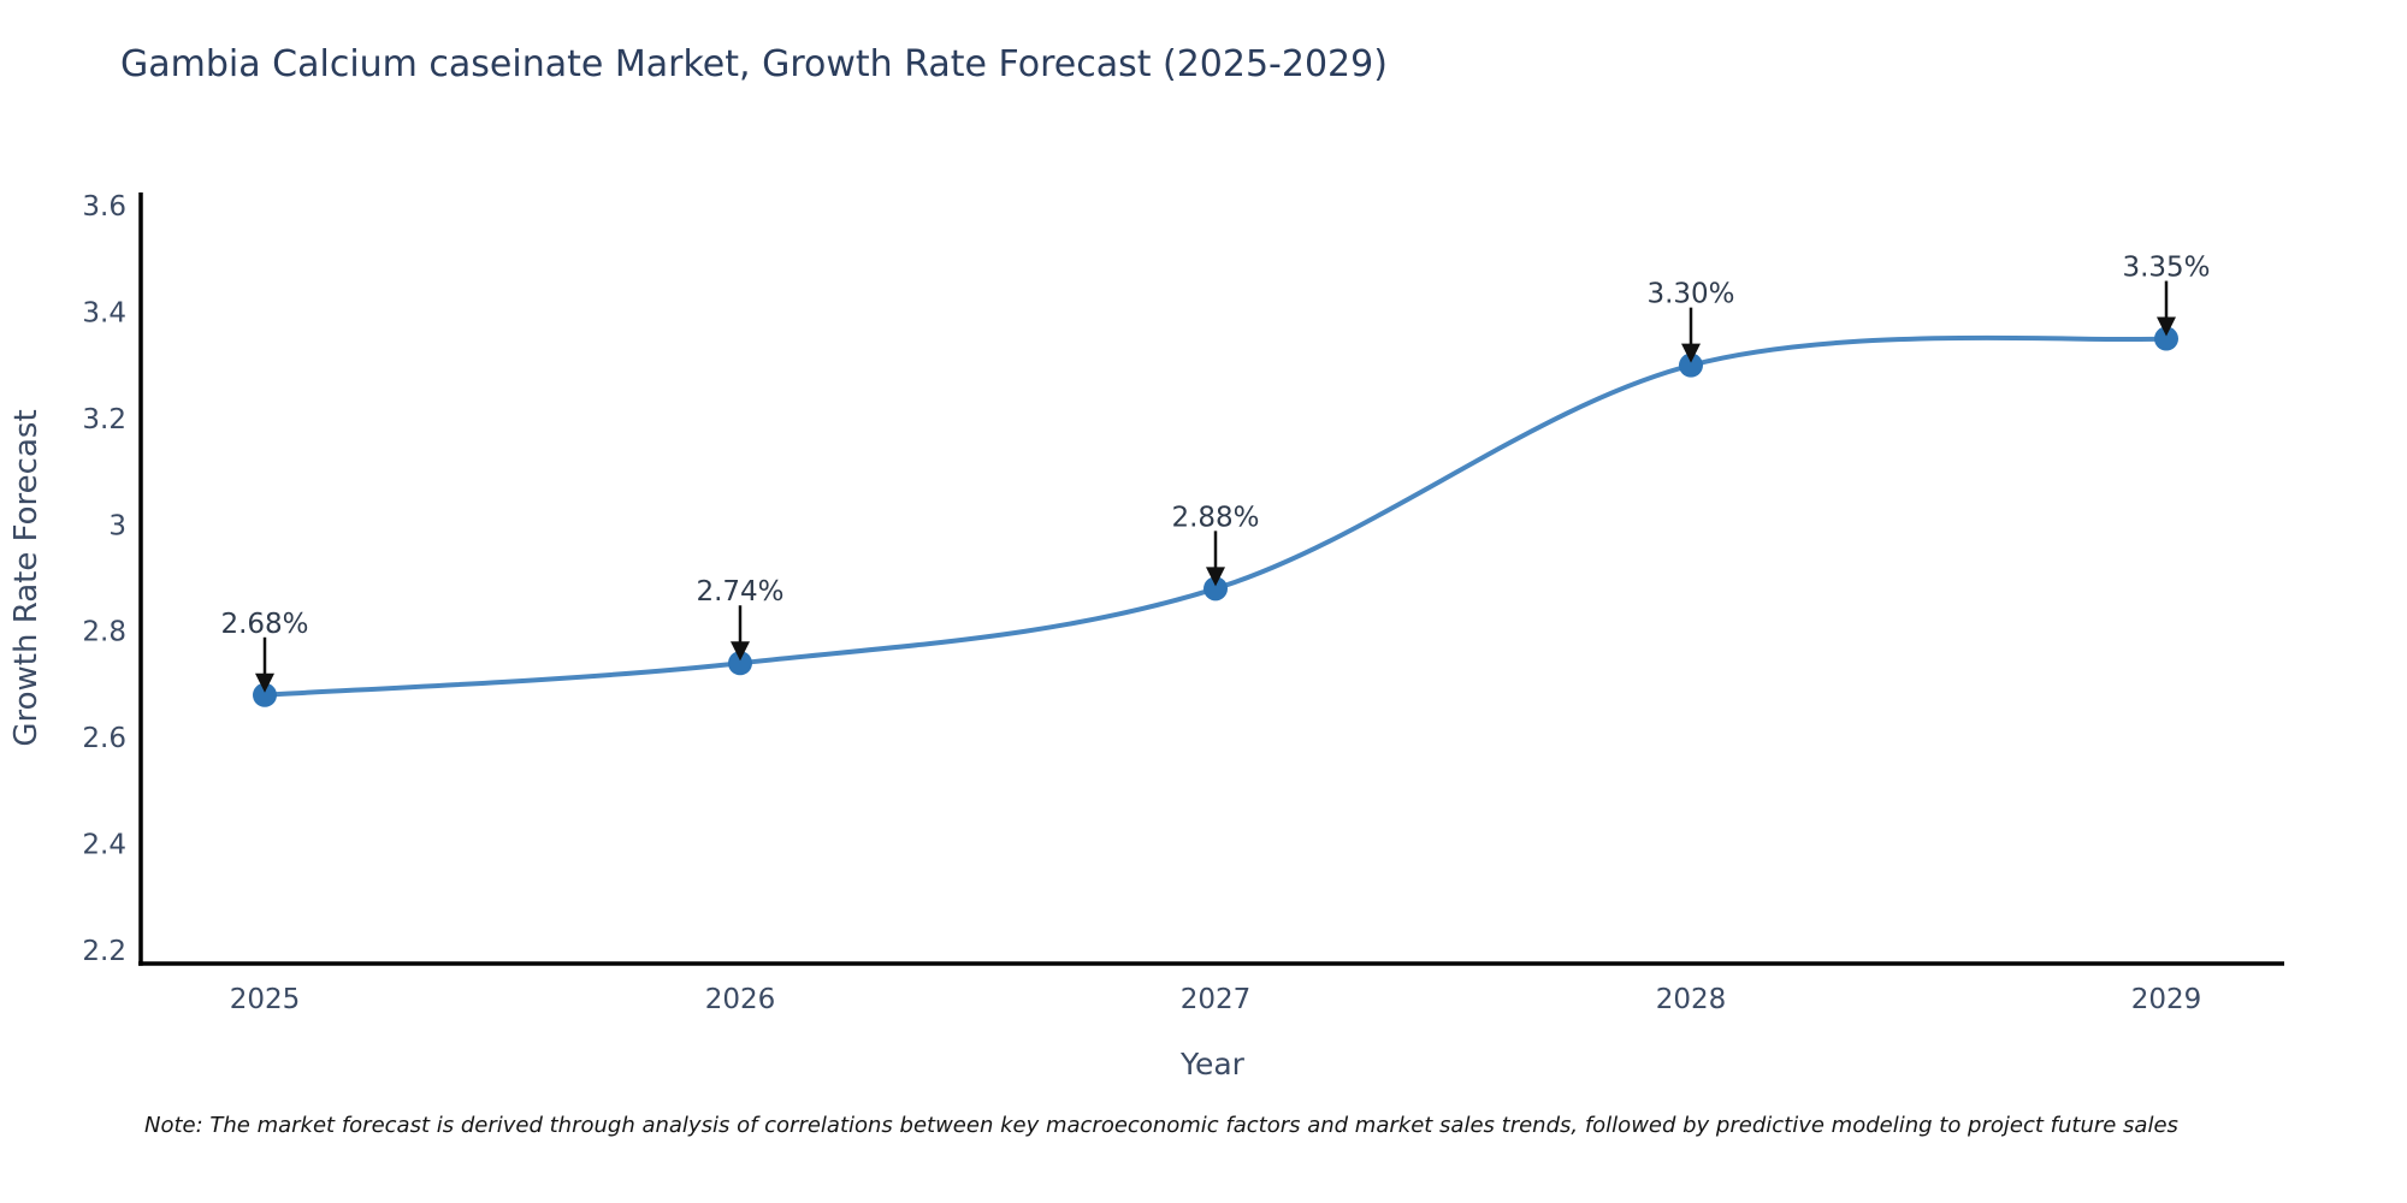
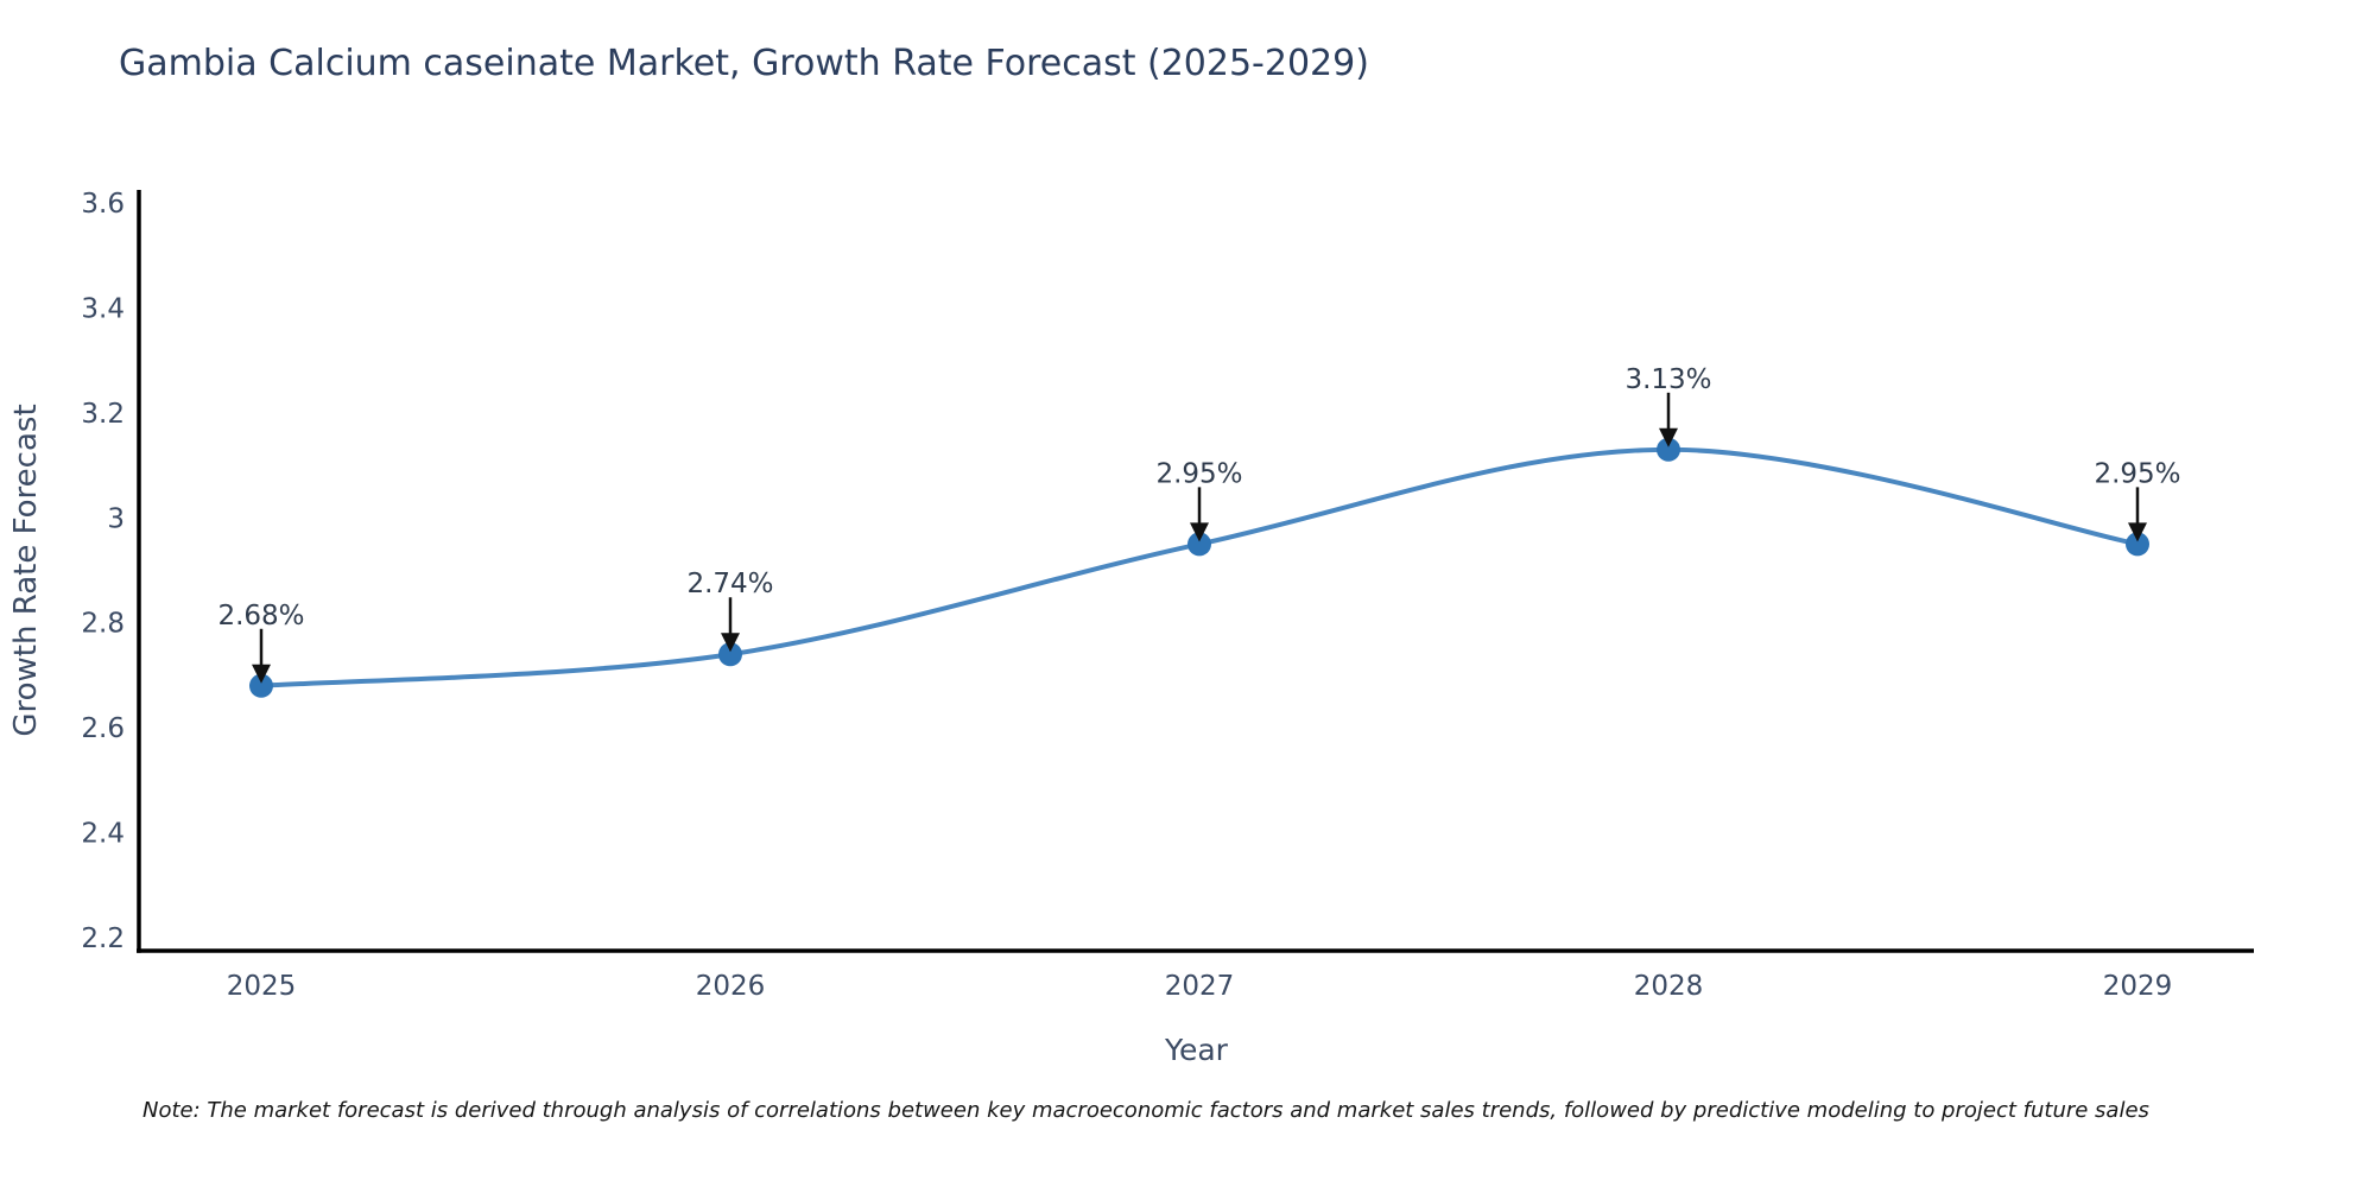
2027: 2.88% -> 2.95%
2028: 3.30% -> 3.13%
2029: 3.35% -> 2.95%
